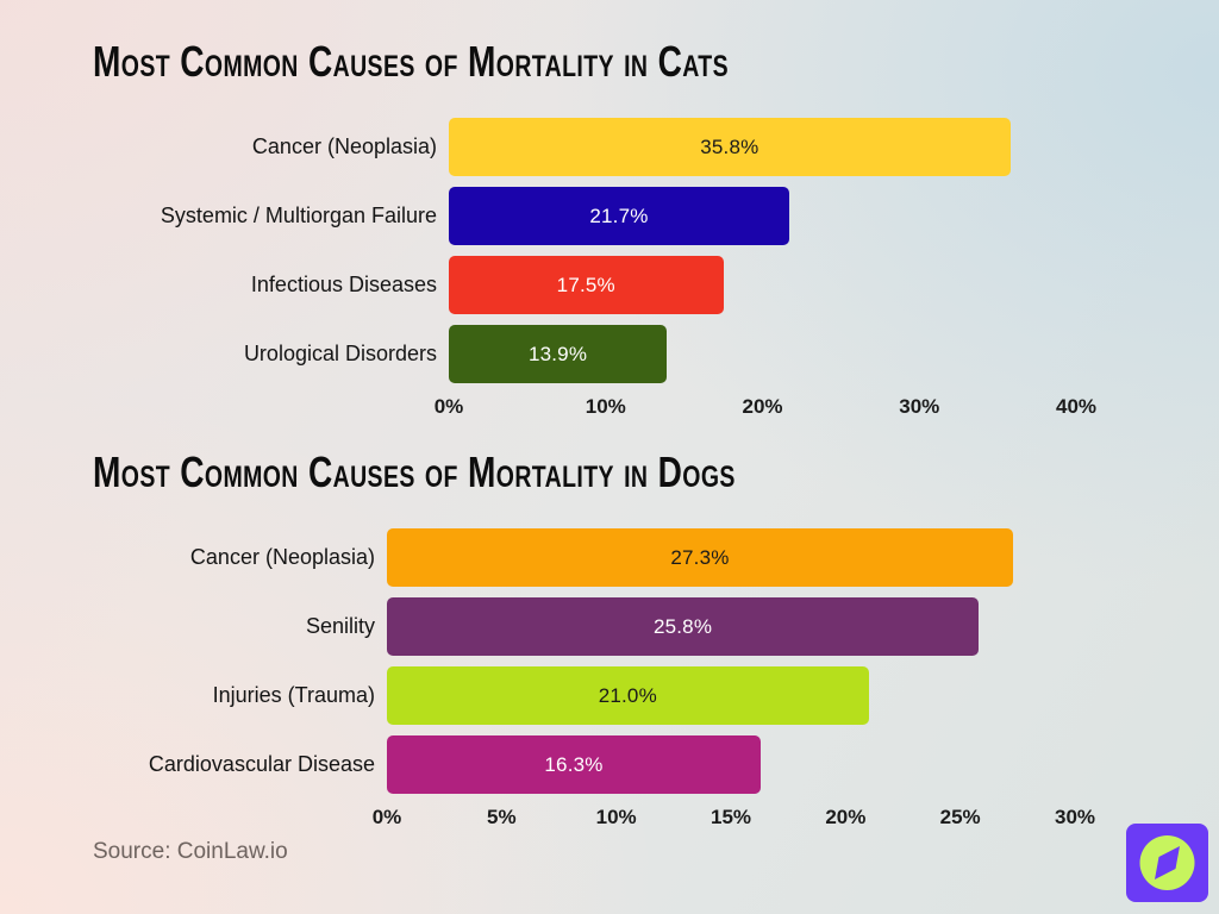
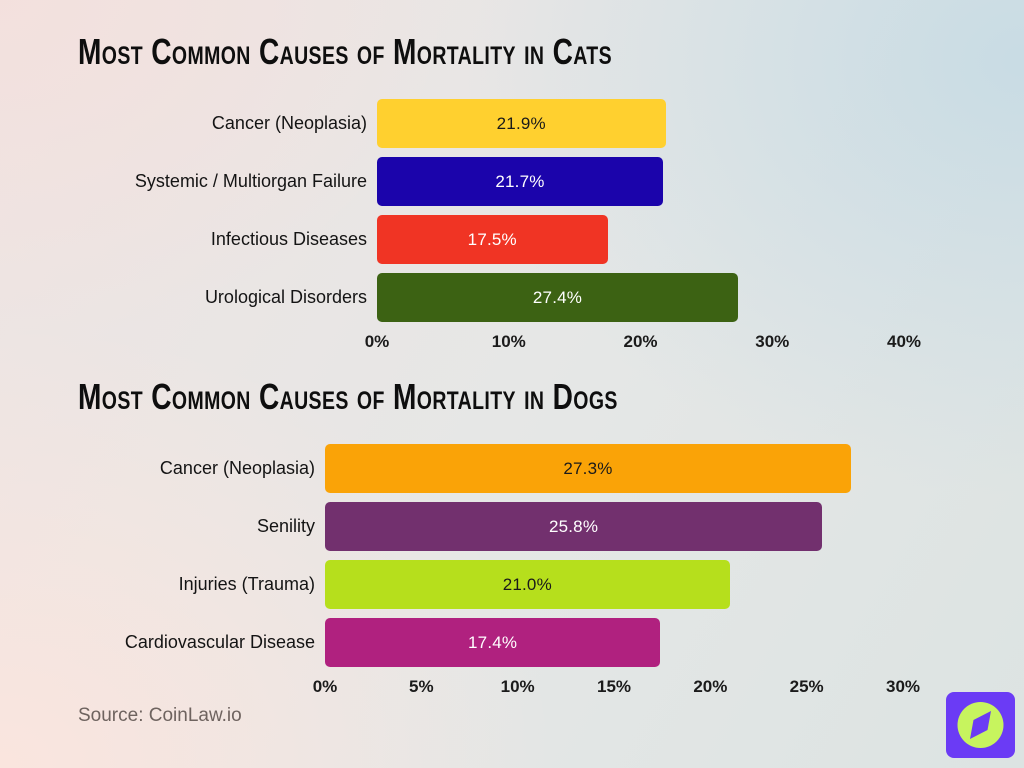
Most Common Causes of Mortality in Cats/Cancer (Neoplasia): 35.8% -> 21.9%
Most Common Causes of Mortality in Cats/Urological Disorders: 13.9% -> 27.4%
Most Common Causes of Mortality in Dogs/Cardiovascular Disease: 16.3% -> 17.4%
